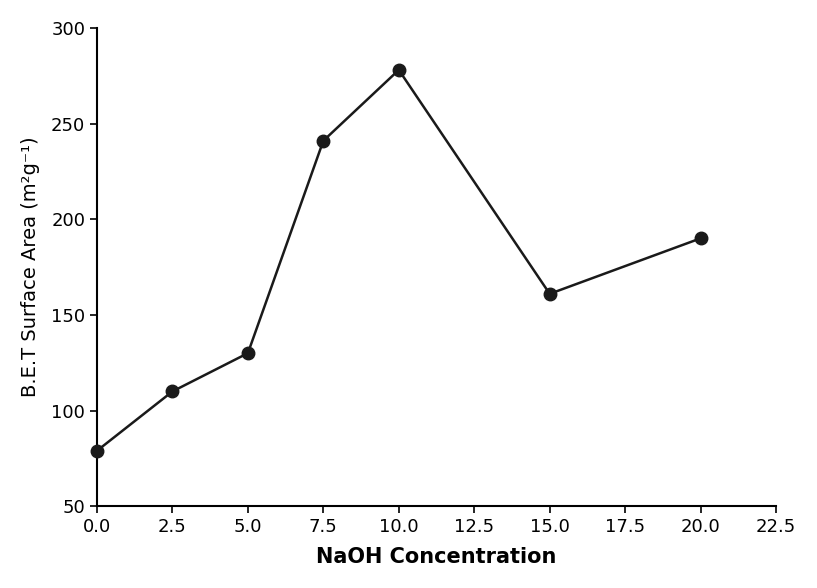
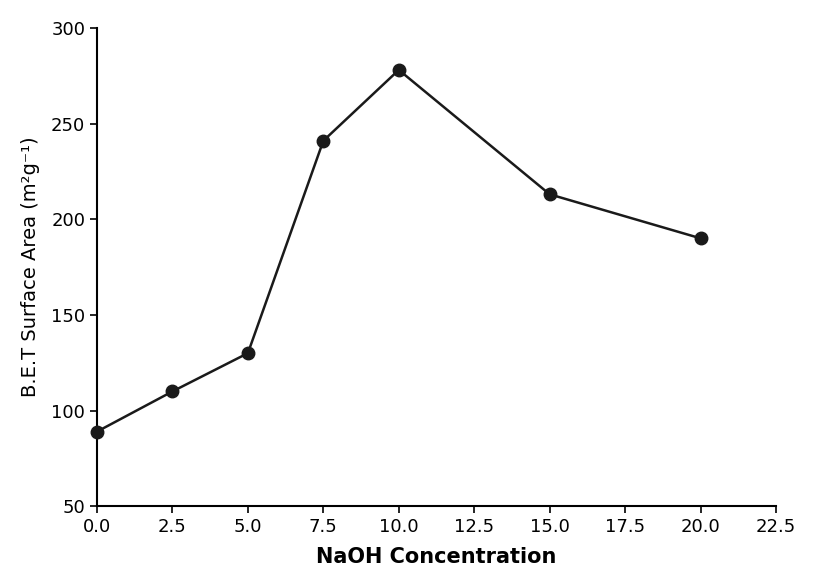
0.0: 79 -> 89
15.0: 161 -> 213
